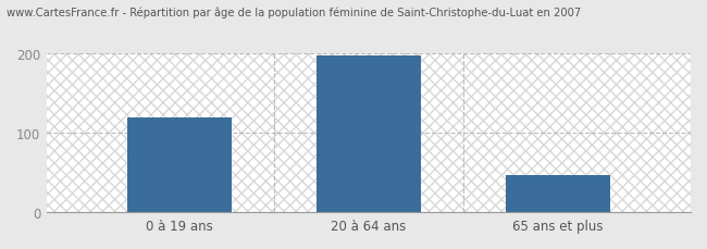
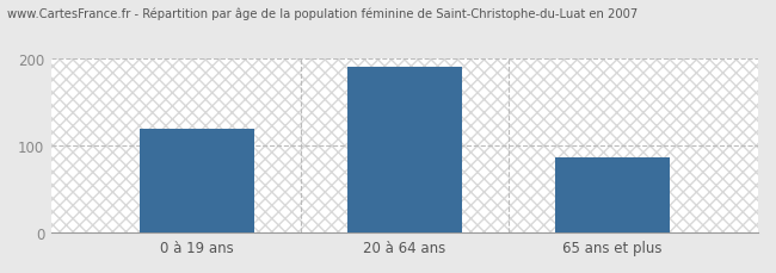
20 à 64 ans: 197 -> 190
65 ans et plus: 47 -> 86
